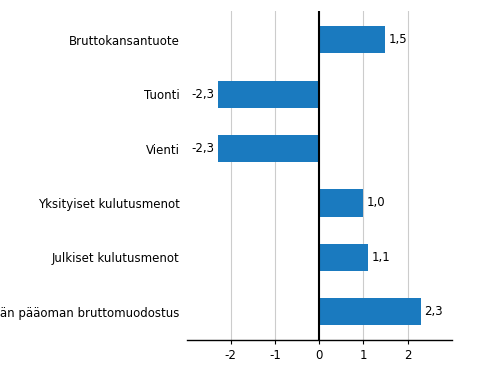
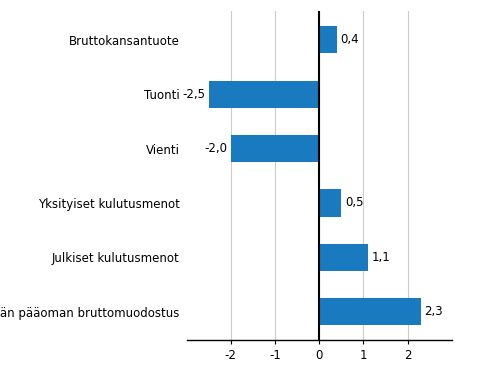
Bruttokansantuote: 1,5 -> 0,4
Tuonti: -2,3 -> -2,5
Vienti: -2,3 -> -2,0
Yksityiset kulutusmenot: 1,0 -> 0,5
